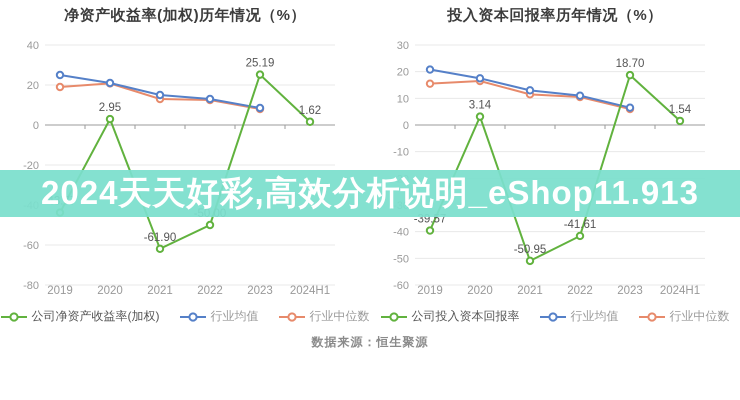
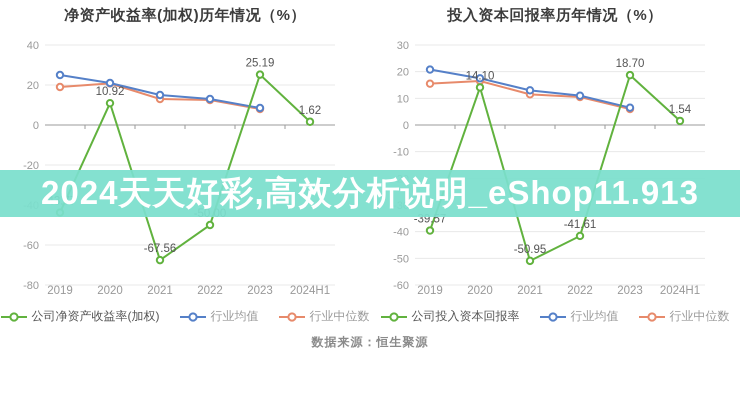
净资产收益率(加权)历年情况（%）/公司净资产收益率(加权)/2020: 2.95 -> 10.92
净资产收益率(加权)历年情况（%）/公司净资产收益率(加权)/2021: -61.90 -> -67.56
投入资本回报率历年情况（%）/公司投入资本回报率/2020: 3.14 -> 14.10
